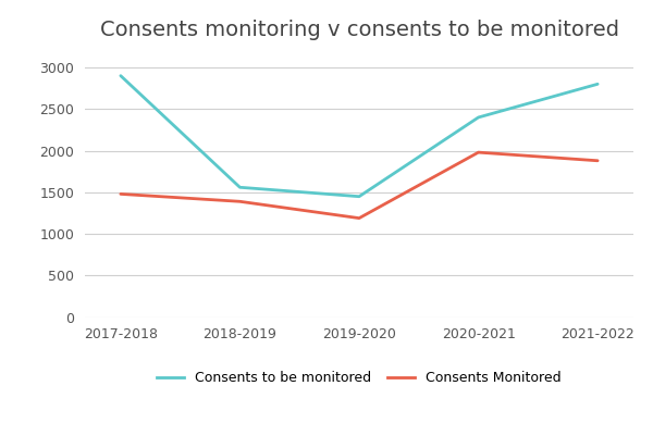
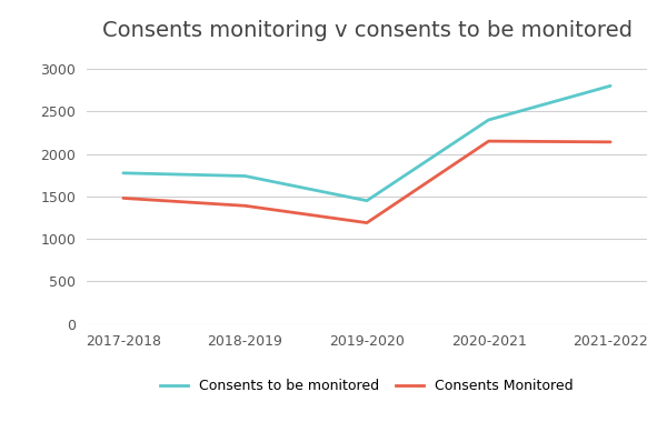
Consents to be monitored/2017-2018: 2900 -> 1780
Consents to be monitored/2018-2019: 1560 -> 1740
Consents Monitored/2020-2021: 1980 -> 2150
Consents Monitored/2021-2022: 1880 -> 2140
